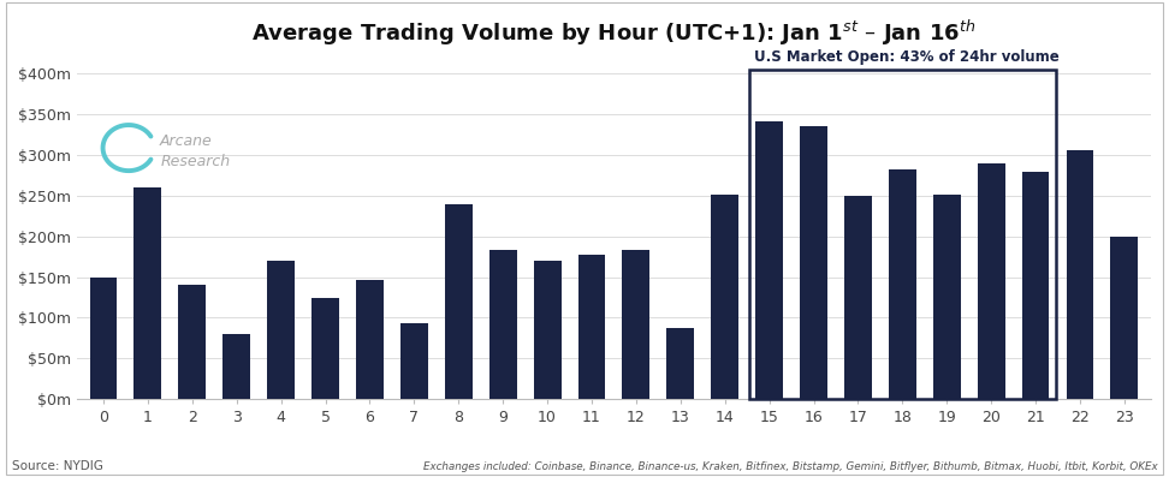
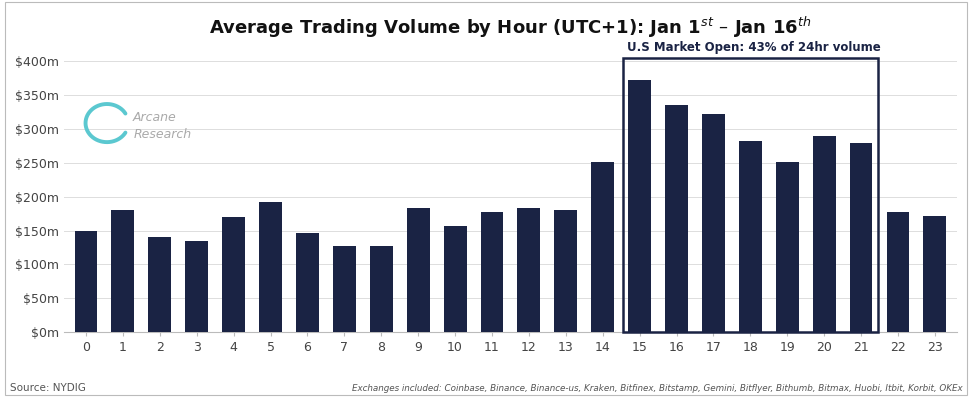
1: $260m -> $180m
3: $80m -> $135m
5: $124m -> $192m
7: $94m -> $128m
8: $240m -> $127m
10: $170m -> $157m
13: $88m -> $180m
15: $342m -> $372m
17: $250m -> $322m
22: $306m -> $178m
23: $200m -> $172m
